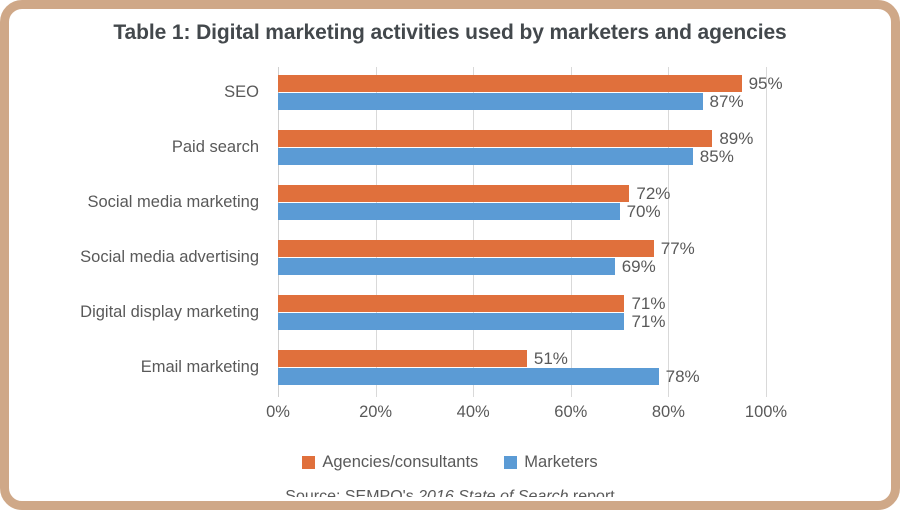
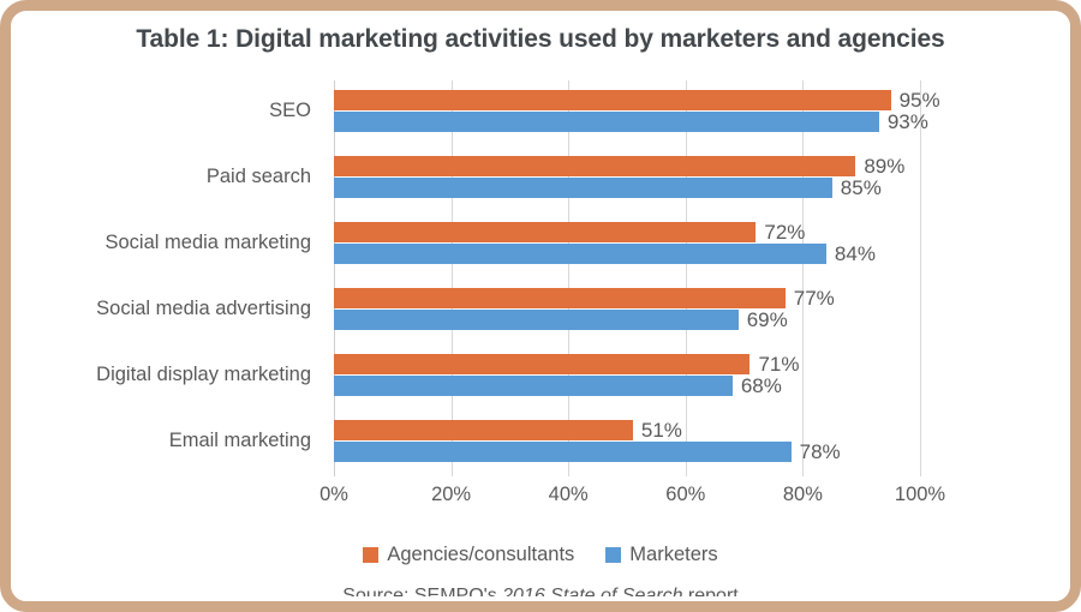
Marketers/SEO: 87% -> 93%
Marketers/Social media marketing: 70% -> 84%
Marketers/Digital display marketing: 71% -> 68%
